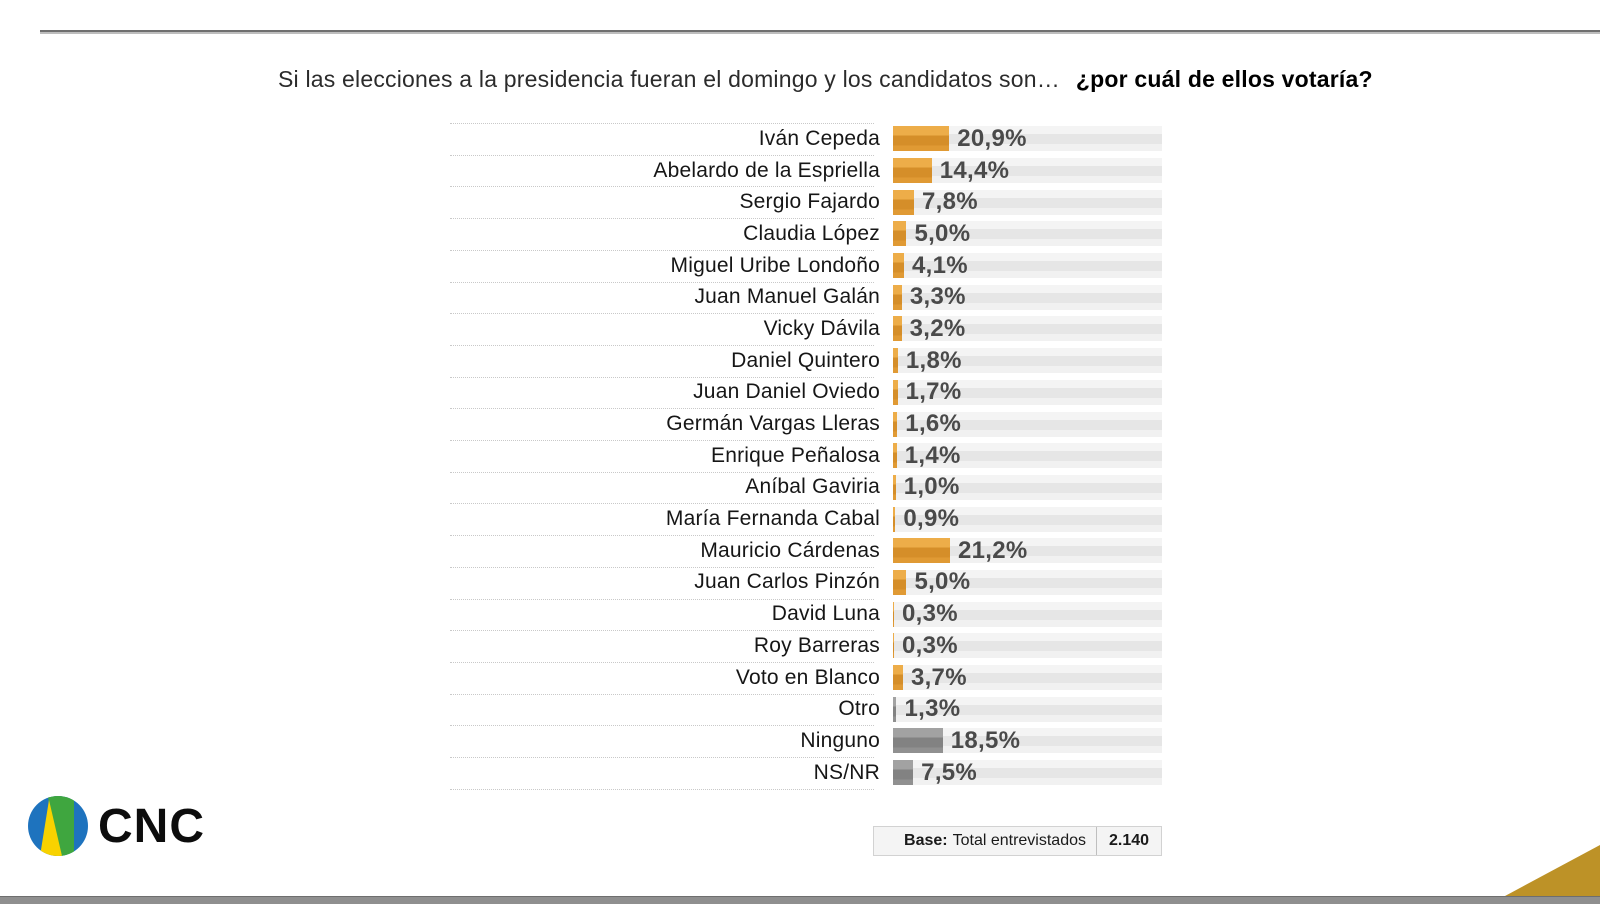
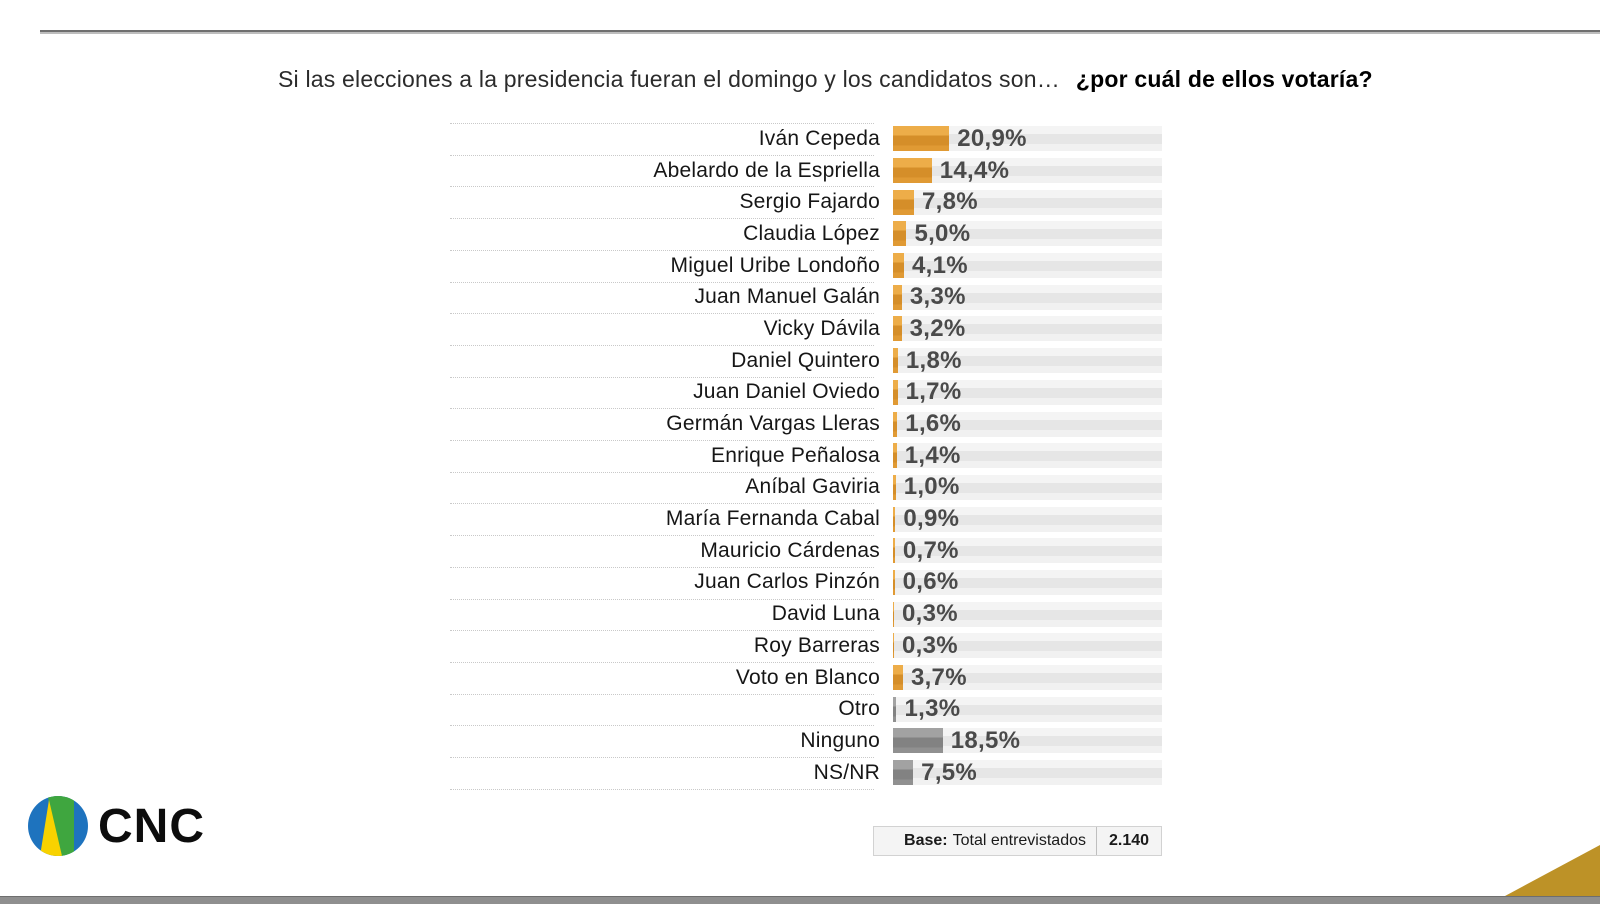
Mauricio Cárdenas: 21,2% -> 0,7%
Juan Carlos Pinzón: 5,0% -> 0,6%
